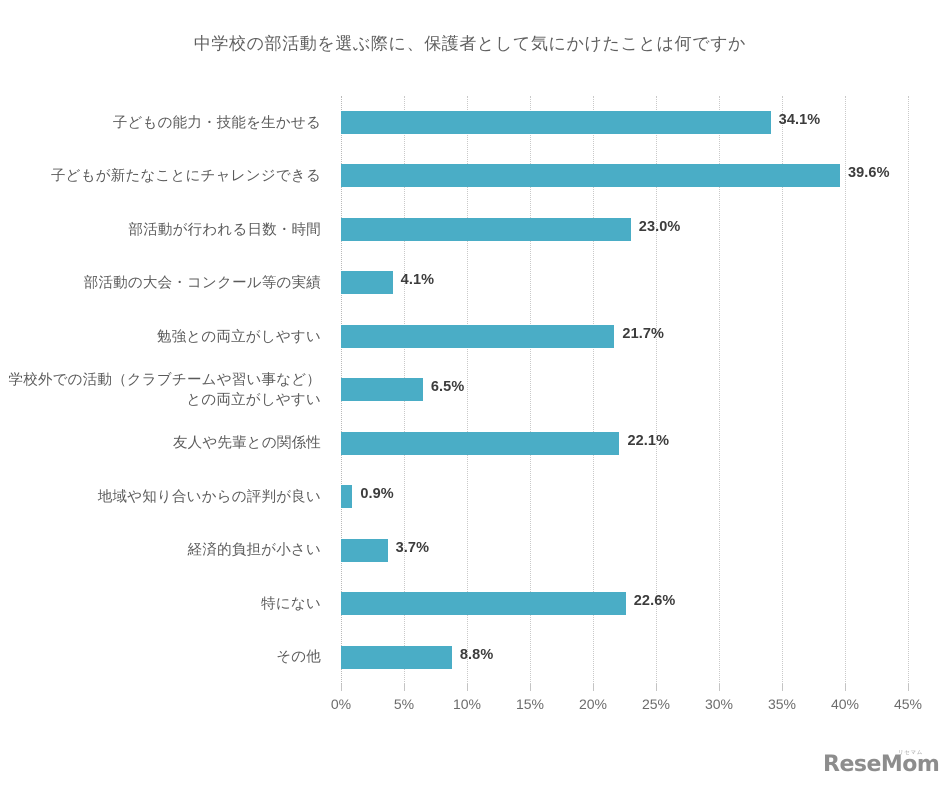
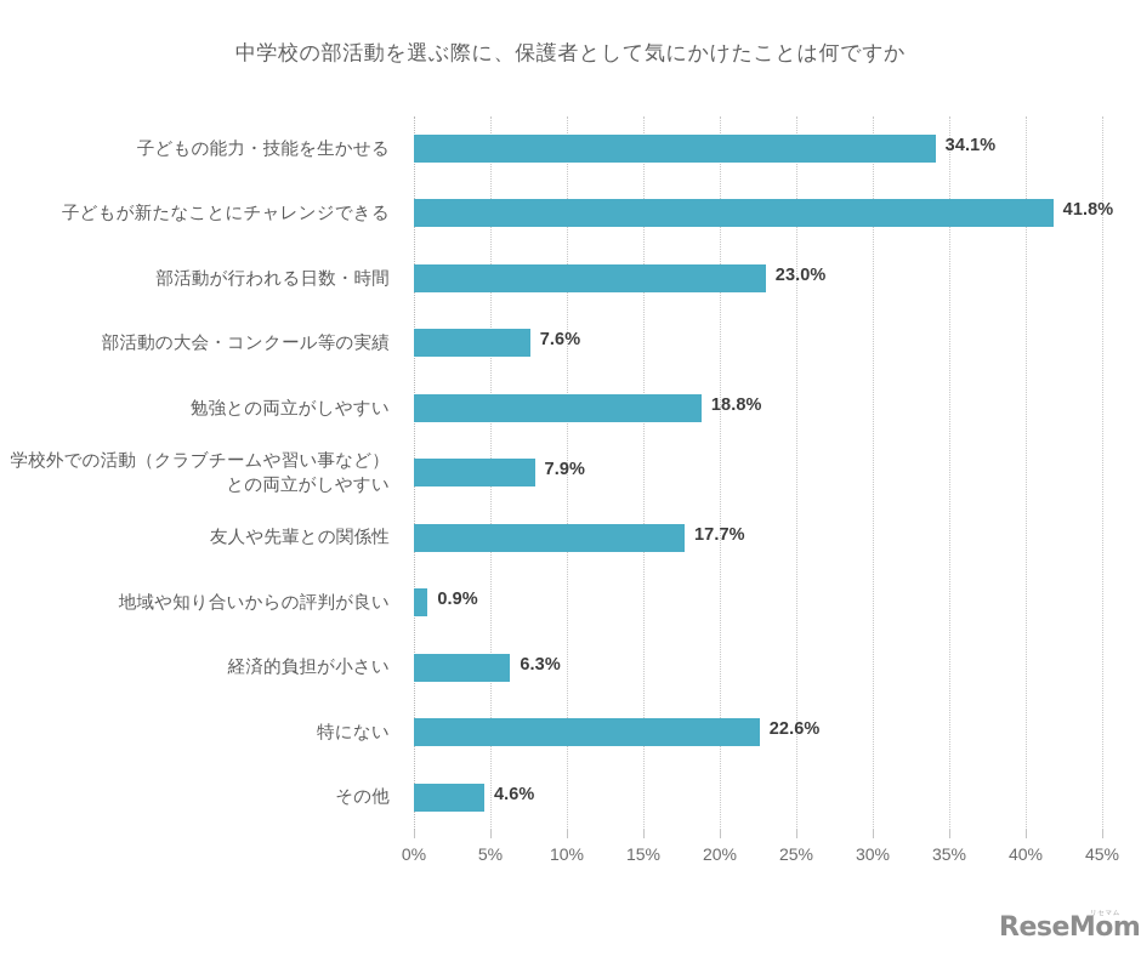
子どもが新たなことにチャレンジできる: 39.6% -> 41.8%
部活動の大会・コンクール等の実績: 4.1% -> 7.6%
勉強との両立がしやすい: 21.7% -> 18.8%
学校外での活動（クラブチームや習い事など）との両立がしやすい: 6.5% -> 7.9%
友人や先輩との関係性: 22.1% -> 17.7%
経済的負担が小さい: 3.7% -> 6.3%
その他: 8.8% -> 4.6%
